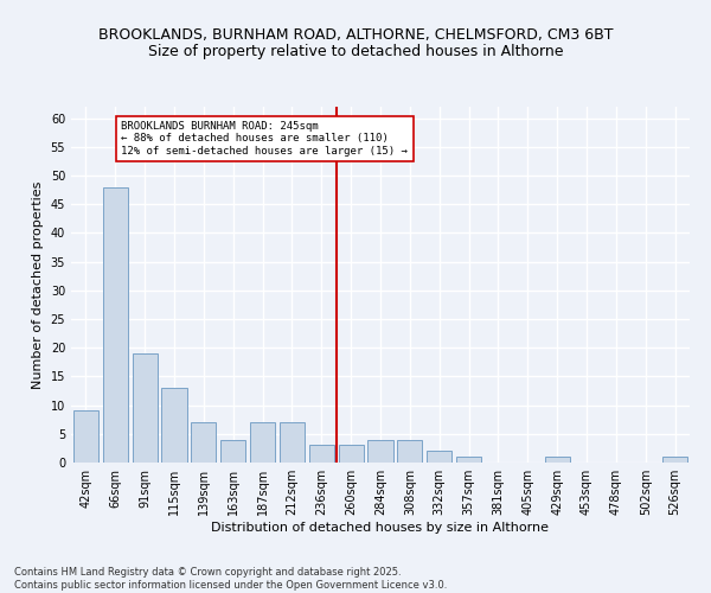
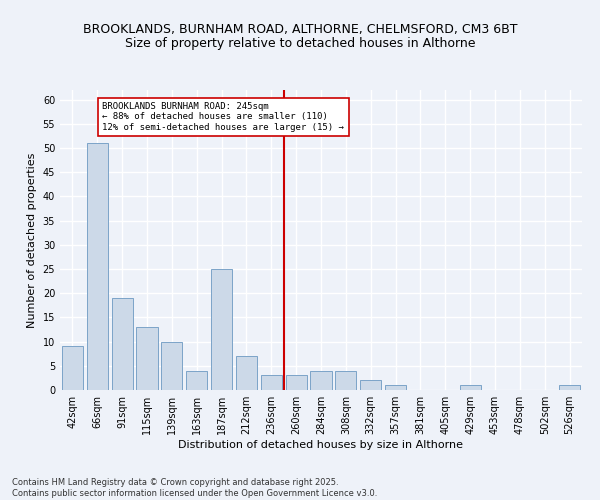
66sqm: 48 -> 51
139sqm: 7 -> 10
187sqm: 7 -> 25
